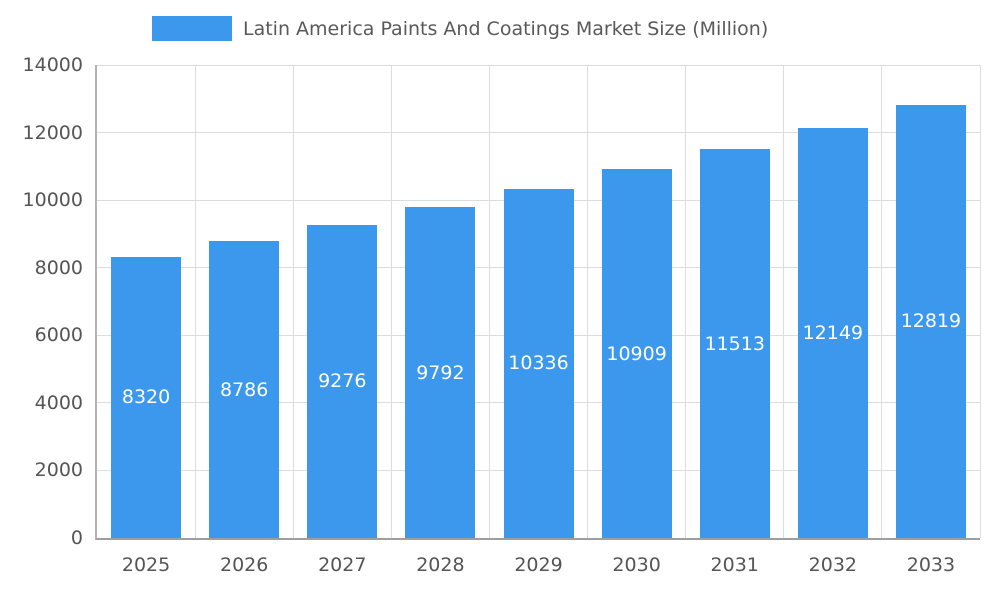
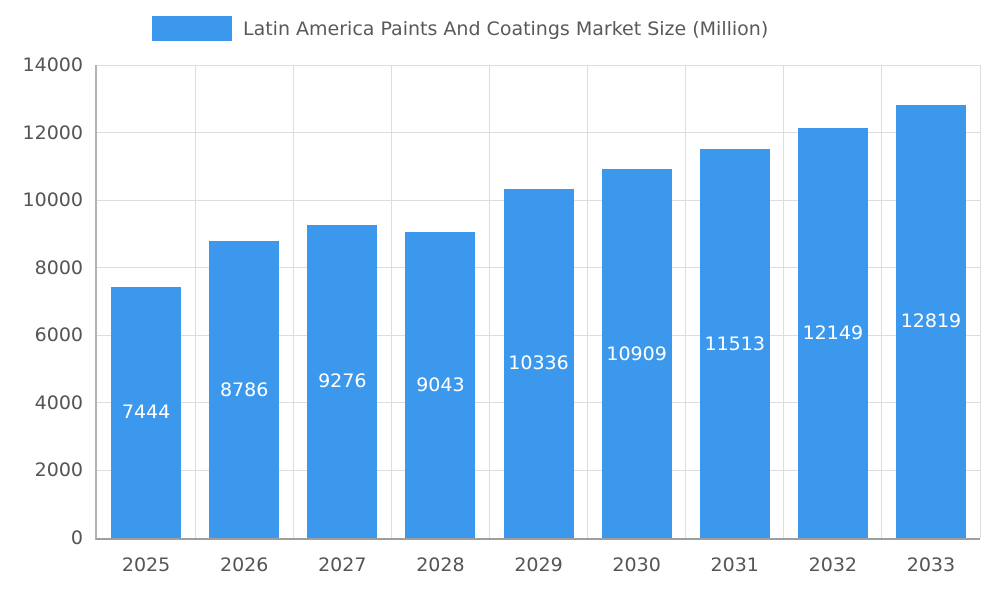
2025: 8320 -> 7444
2028: 9792 -> 9043
